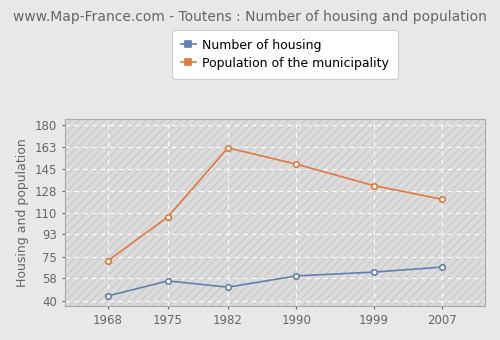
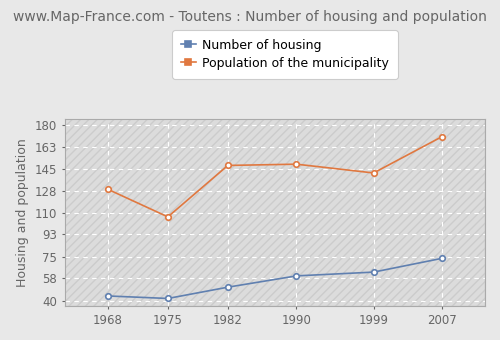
Population of the municipality/1968: 72 -> 129
Number of housing/1975: 56 -> 42
Population of the municipality/1982: 162 -> 148
Population of the municipality/1999: 132 -> 142
Number of housing/2007: 67 -> 74
Population of the municipality/2007: 121 -> 171
